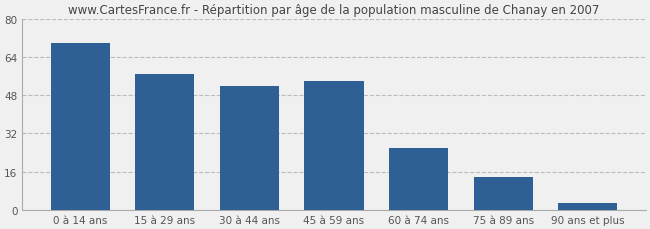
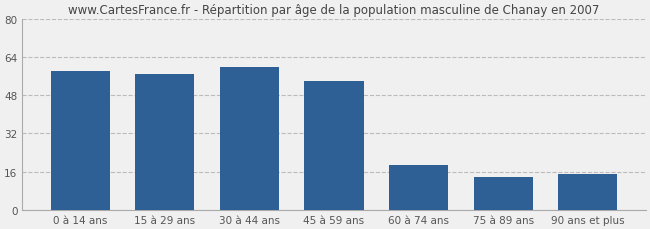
0 à 14 ans: 70 -> 58
30 à 44 ans: 52 -> 60
60 à 74 ans: 26 -> 19
90 ans et plus: 3 -> 15
